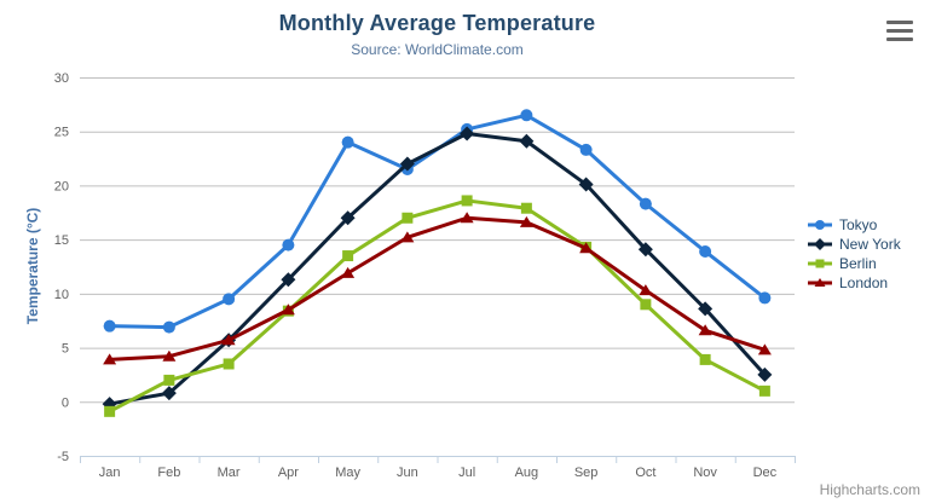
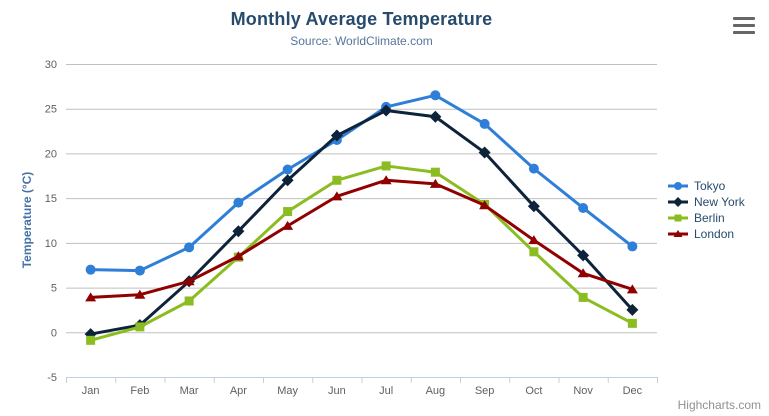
Berlin/Feb: 2 -> 1
Tokyo/May: 24 -> 18
